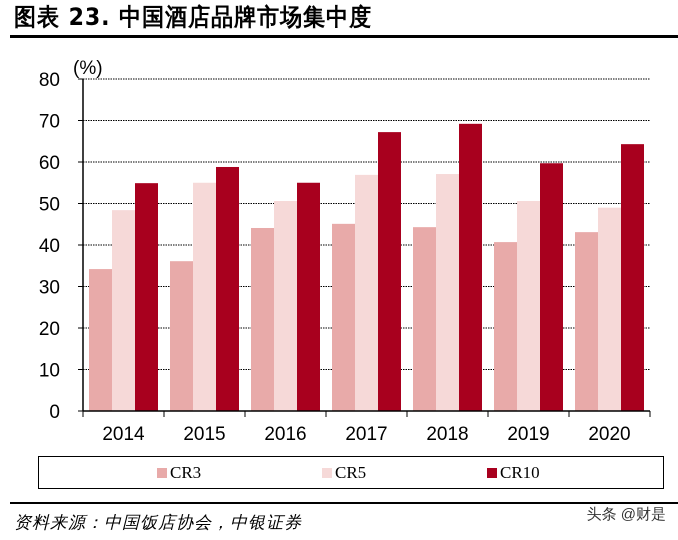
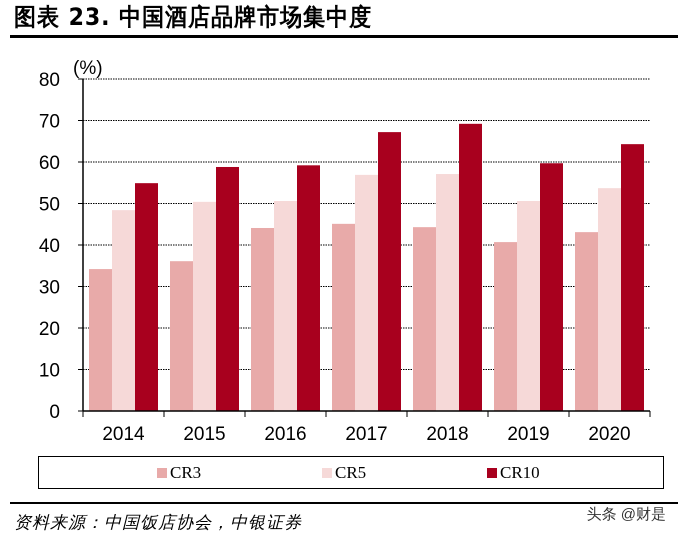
CR5/2015: 55 -> 50
CR10/2016: 55 -> 59
CR5/2020: 49 -> 54
